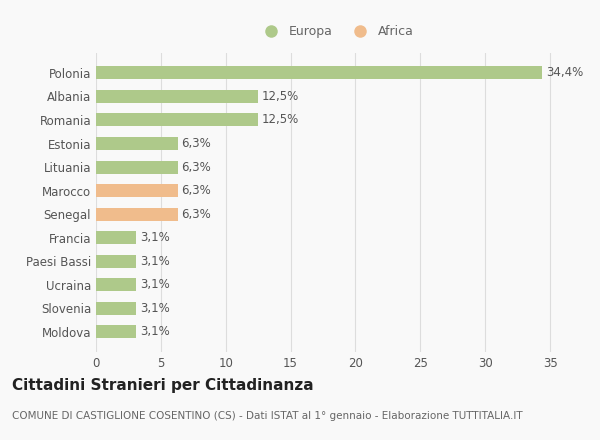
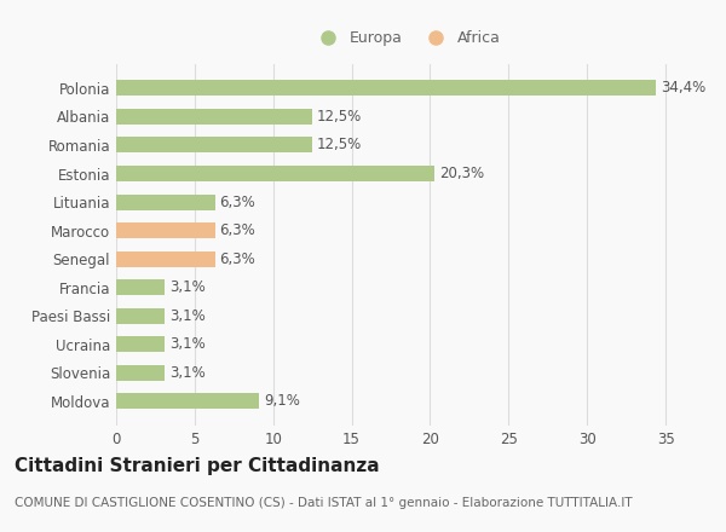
Estonia: 6,3% -> 20,3%
Moldova: 3,1% -> 9,1%
